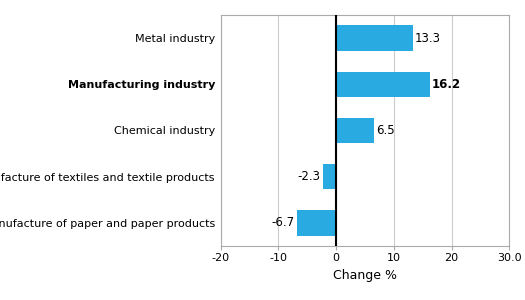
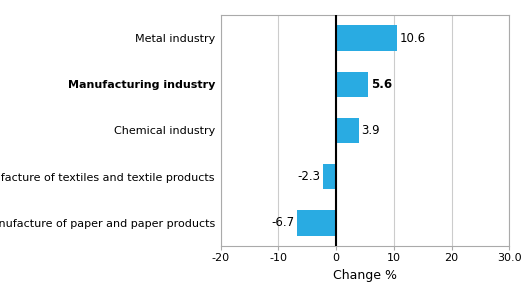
Metal industry: 13.3 -> 10.6
Manufacturing industry: 16.2 -> 5.6
Chemical industry: 6.5 -> 3.9
